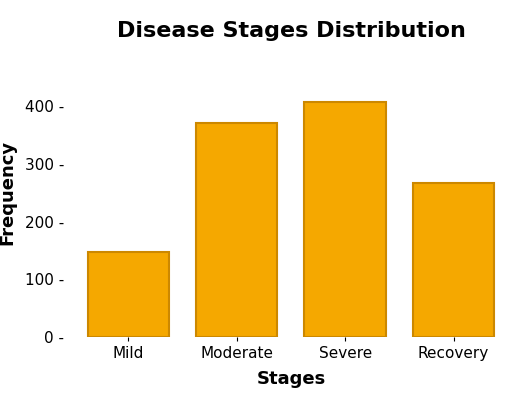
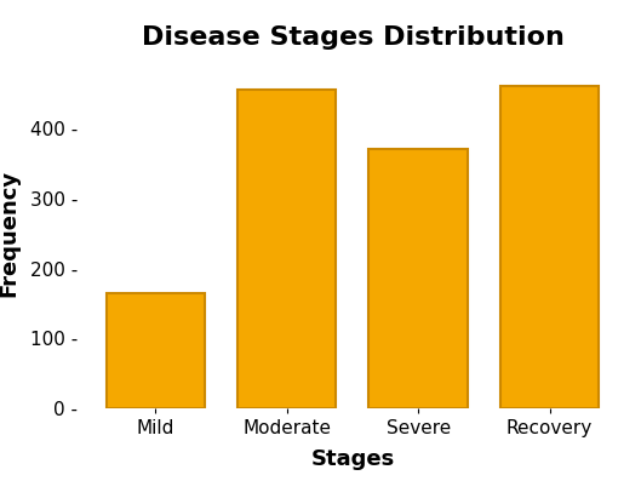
Mild: 148 - -> 165 -
Moderate: 370 - -> 455 -
Severe: 406 - -> 370 -
Recovery: 266 - -> 460 -
